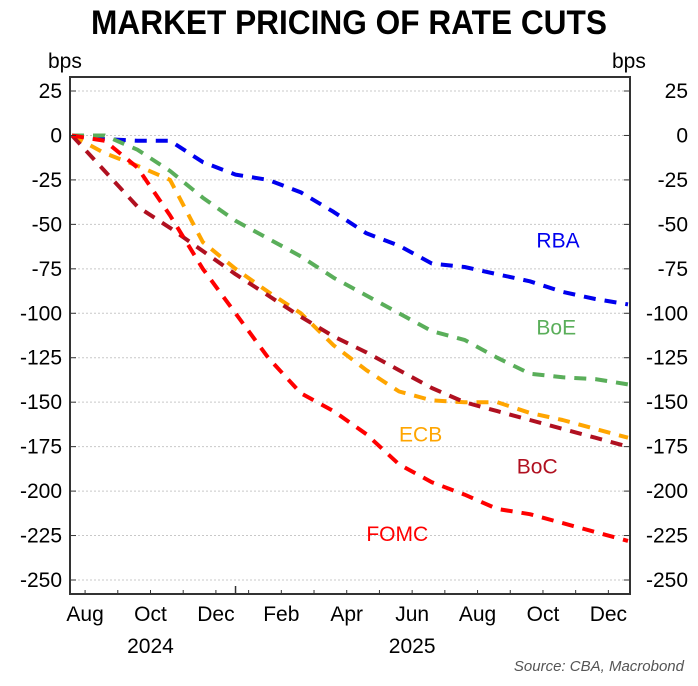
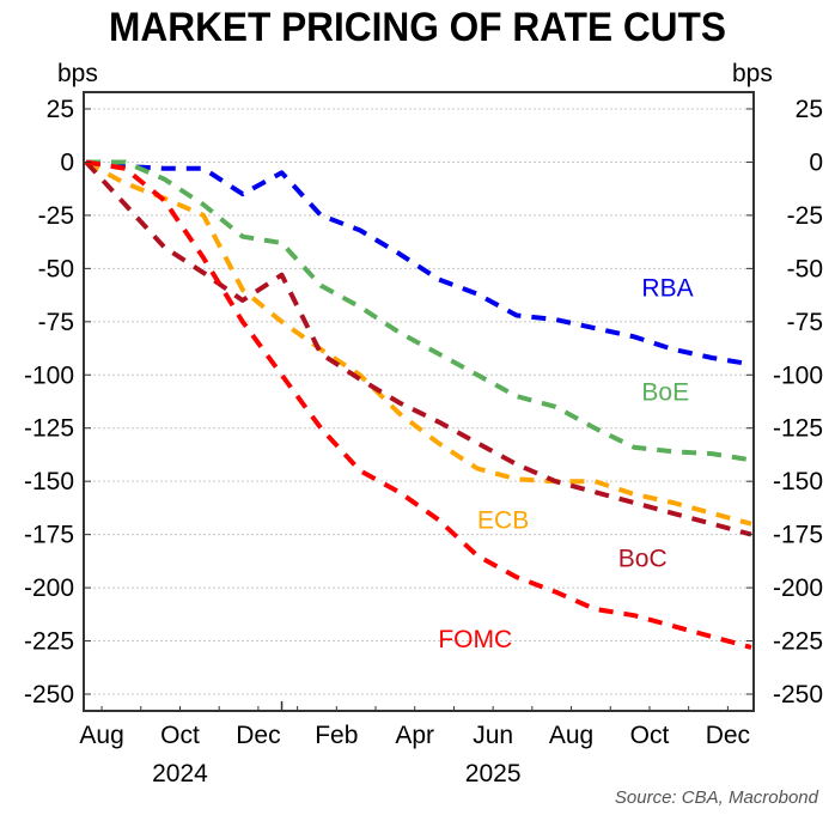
RBA/Dec 2024: -22 -> -5
BoE/Dec 2024: -48 -> -38
BoC/Dec 2024: -78 -> -53
